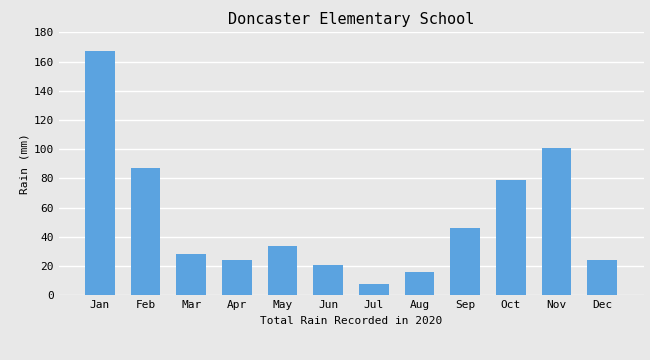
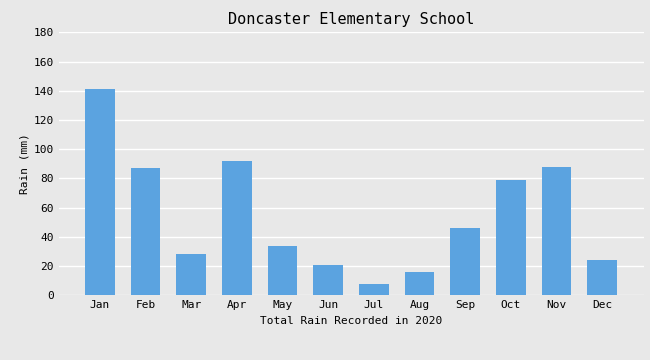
Jan: 167 -> 141
Apr: 24 -> 92
Nov: 101 -> 88
